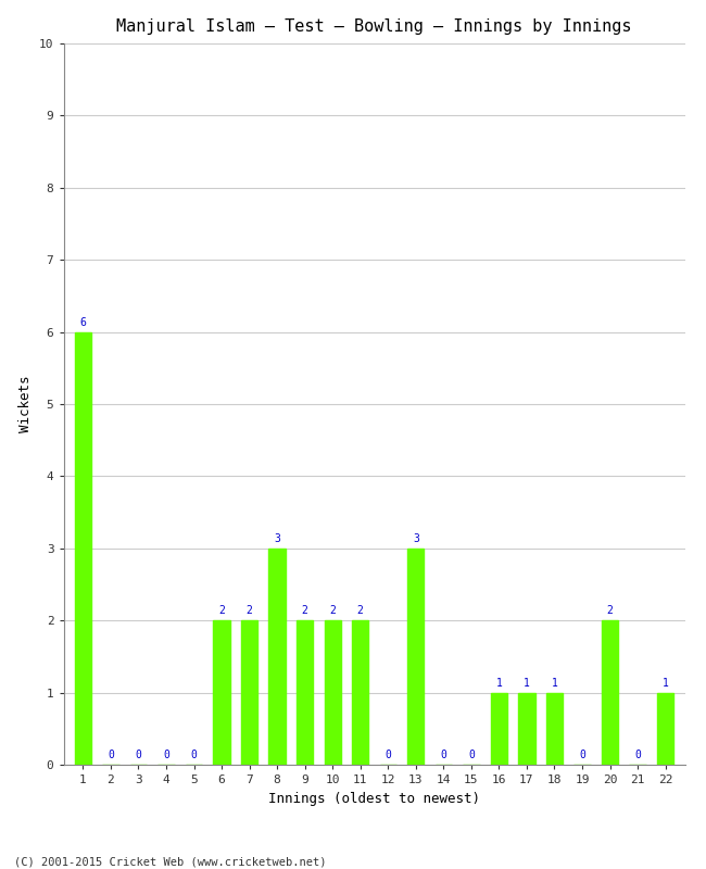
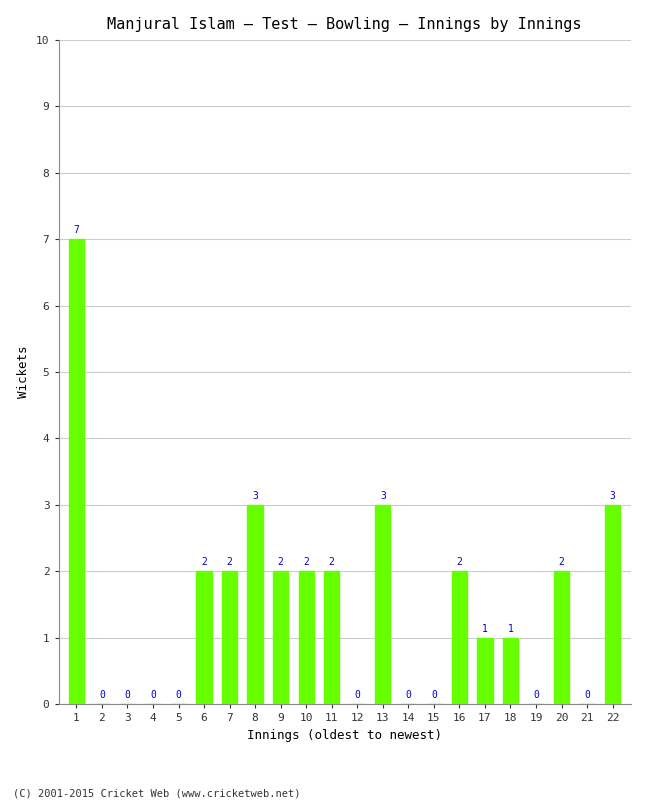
1: 6 -> 7
16: 1 -> 2
22: 1 -> 3
